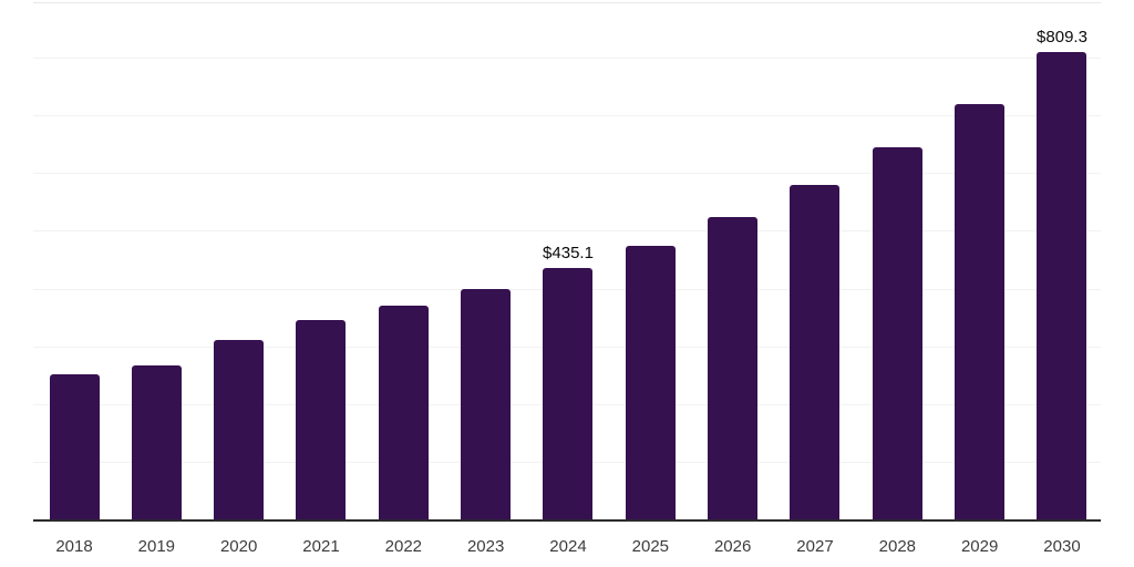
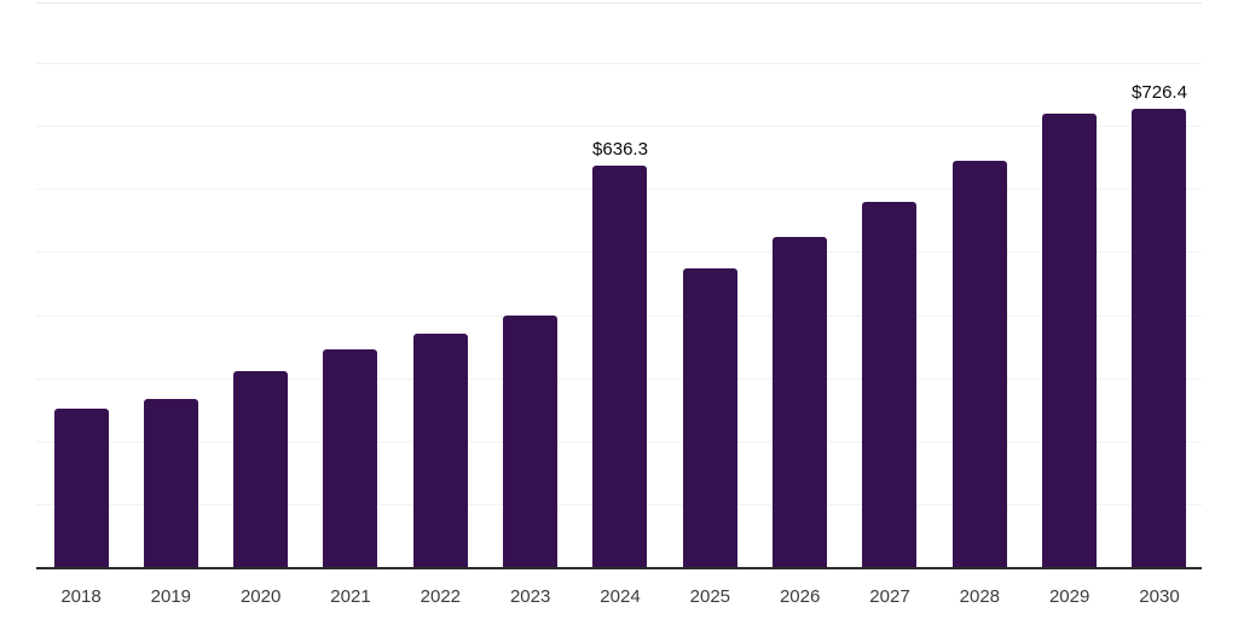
2024: $435.1 -> $636.3
2030: $809.3 -> $726.4
